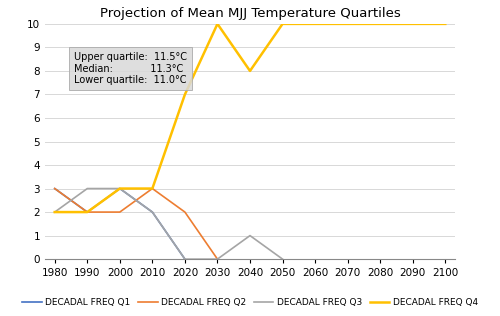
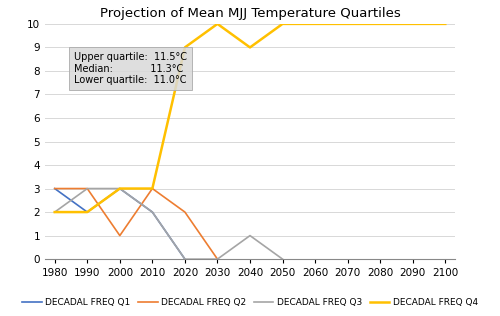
DECADAL FREQ Q2/1990: 2 -> 3
DECADAL FREQ Q2/2000: 2 -> 1
DECADAL FREQ Q4/2020: 7 -> 9
DECADAL FREQ Q4/2040: 8 -> 9
